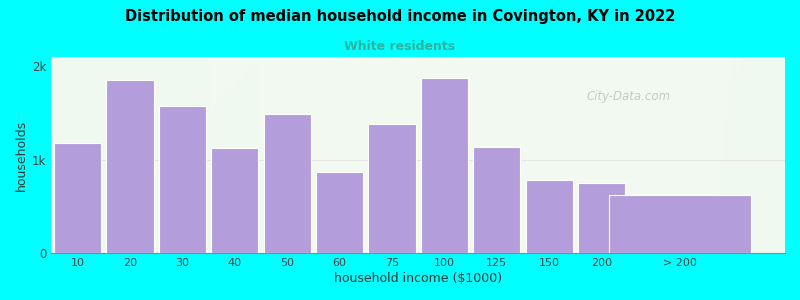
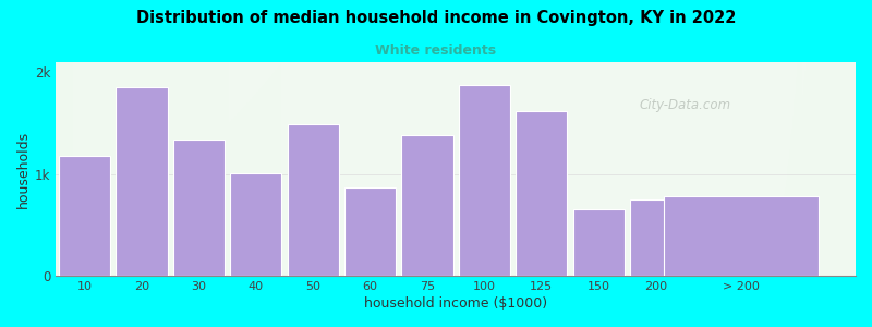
30: 1.58k -> 1.34k
40: 1.12k -> 1.01k
125: 1.14k -> 1.62k
150: 0.78k -> 0.65k
> 200: 0.62k -> 0.78k
